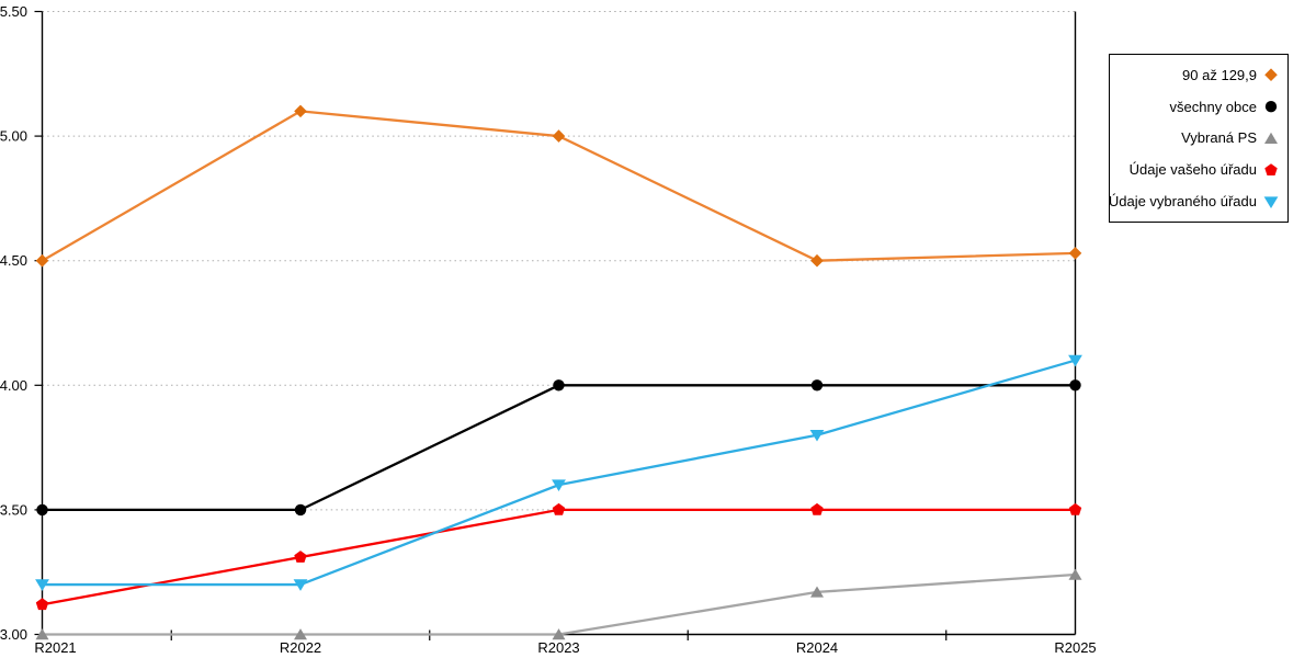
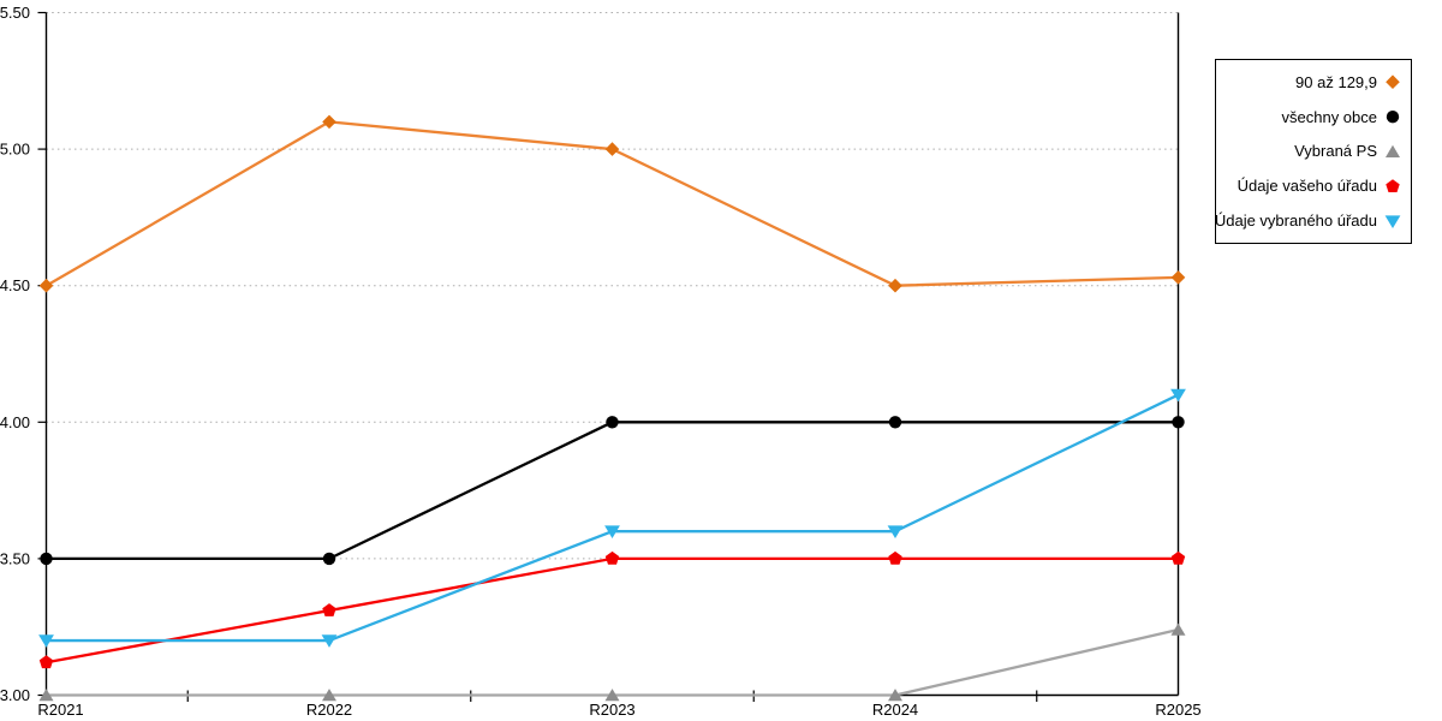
Vybraná PS/R2024: 3.17 -> 3.00
Údaje vybraného úřadu/R2024: 3.8 -> 3.6
